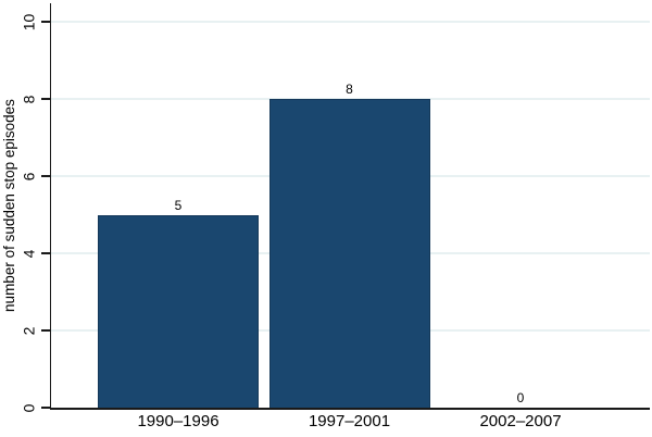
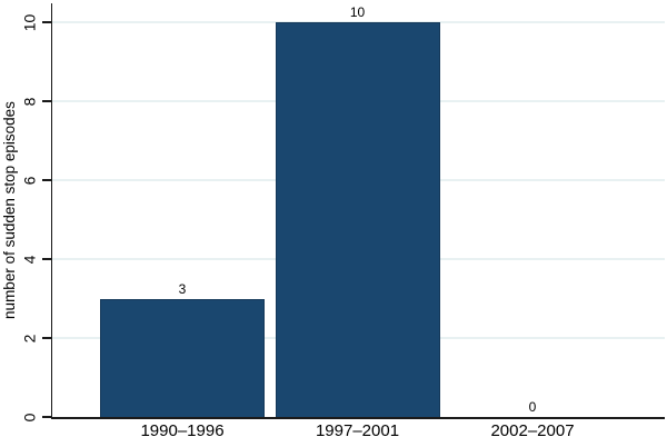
1990–1996: 5 -> 3
1997–2001: 8 -> 10
